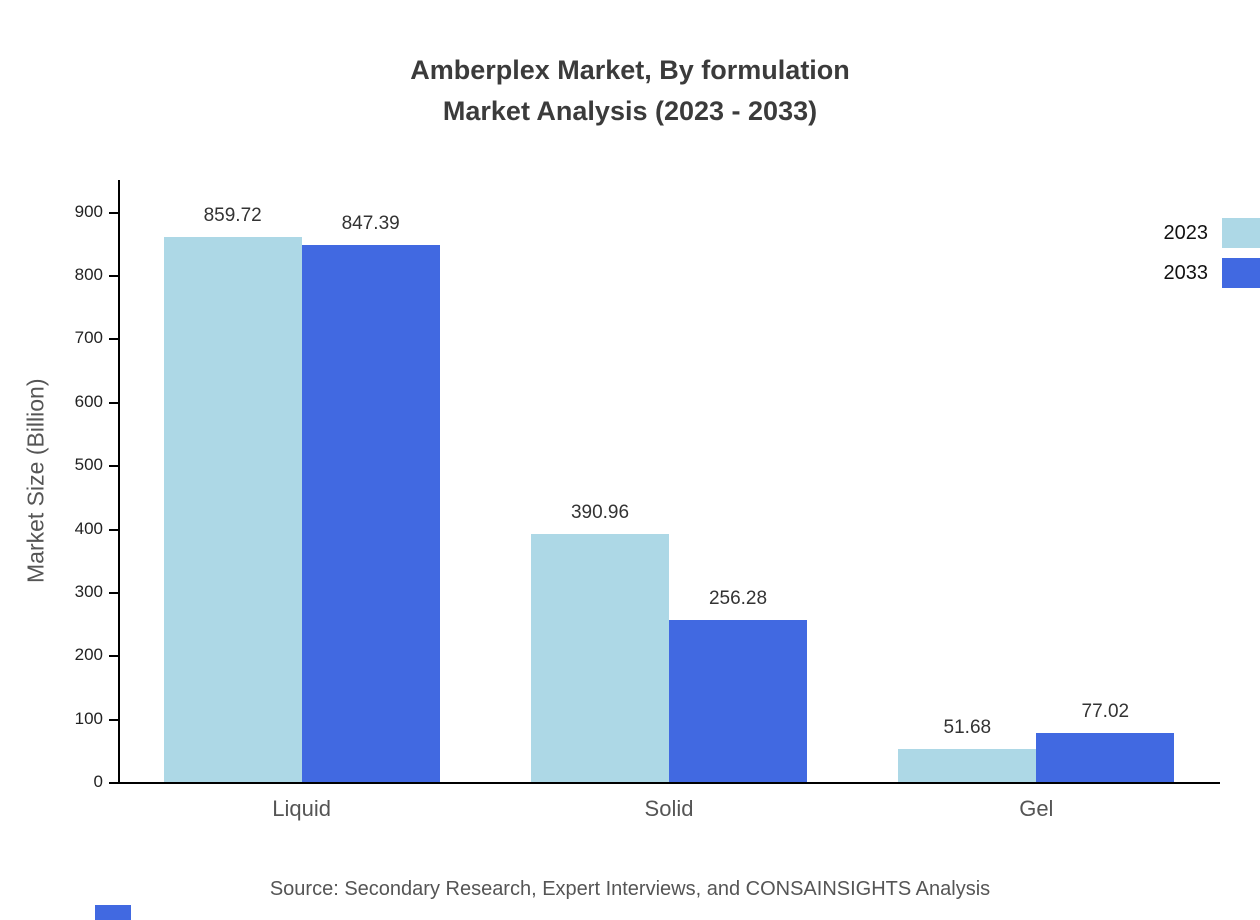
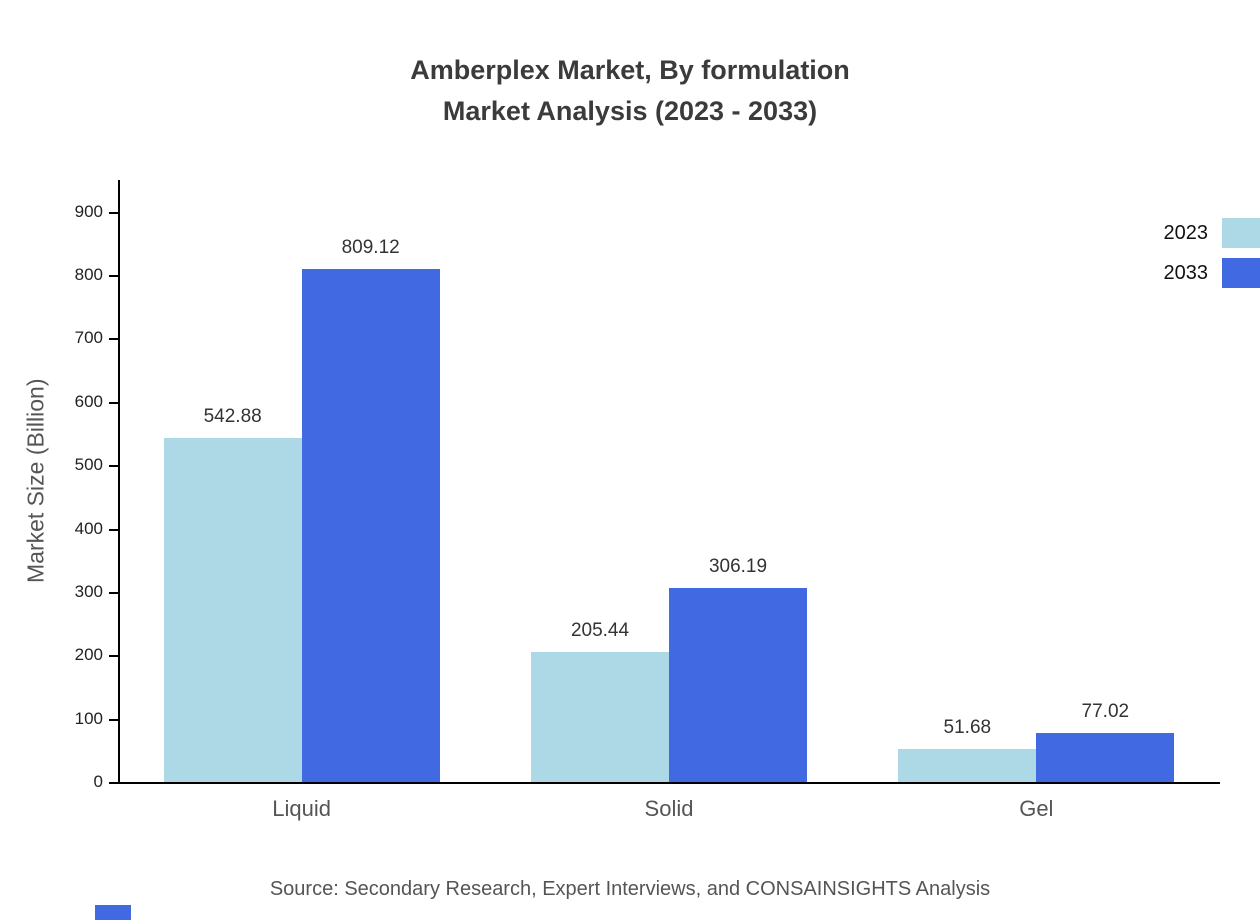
2023/Liquid: 859.72 -> 542.88
2033/Liquid: 847.39 -> 809.12
2023/Solid: 390.96 -> 205.44
2033/Solid: 256.28 -> 306.19
